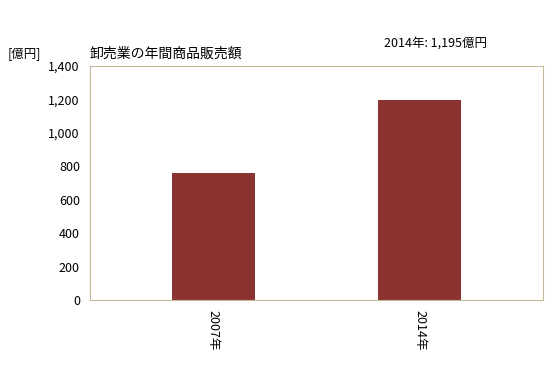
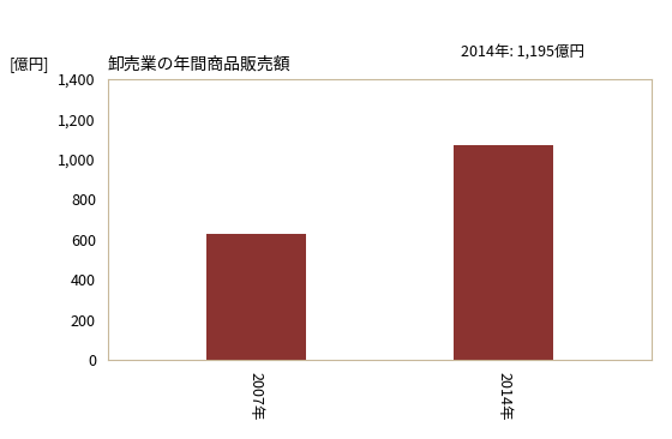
2007年: 760 -> 630
2014年: 1,200 -> 1,070
